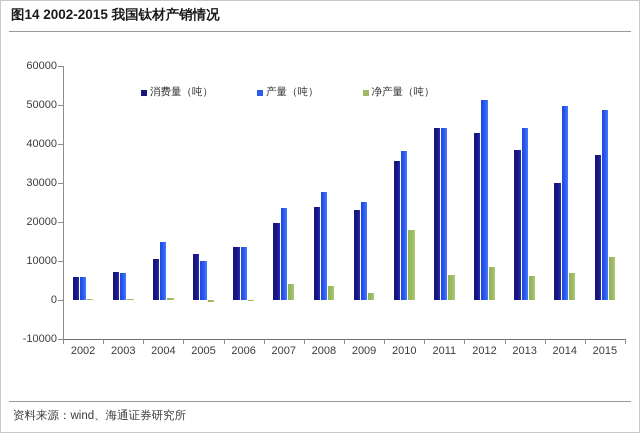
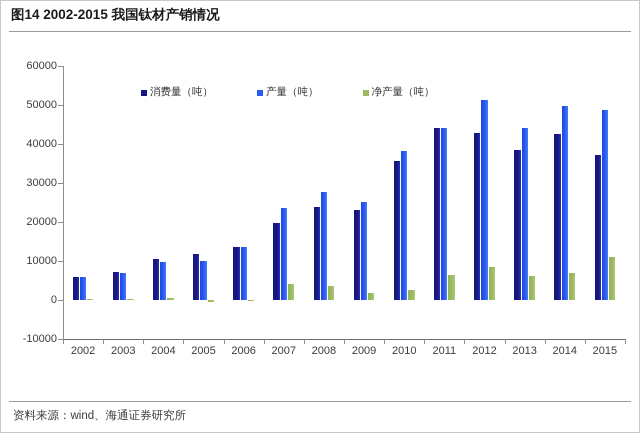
产量（吨）/2004: 15000 -> 10000
净产量（吨）/2010: 18000 -> 2000
消费量（吨）/2014: 30000 -> 43000
